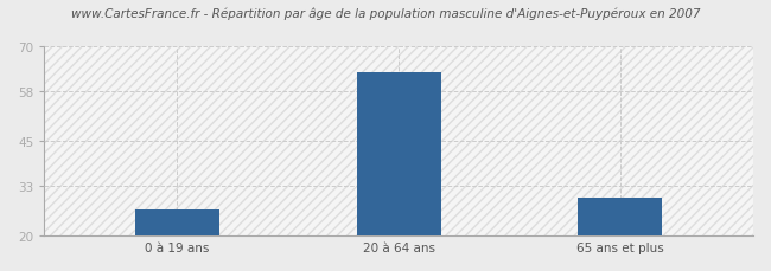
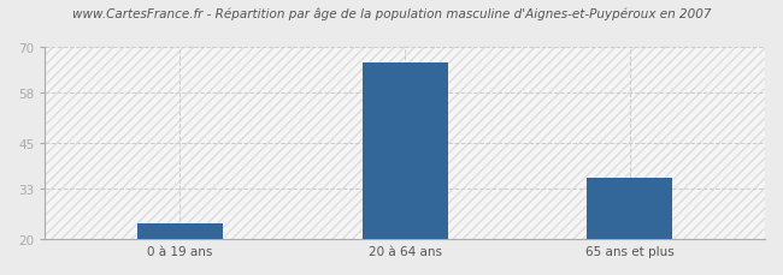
0 à 19 ans: 27 -> 24
20 à 64 ans: 63 -> 66
65 ans et plus: 30 -> 36
